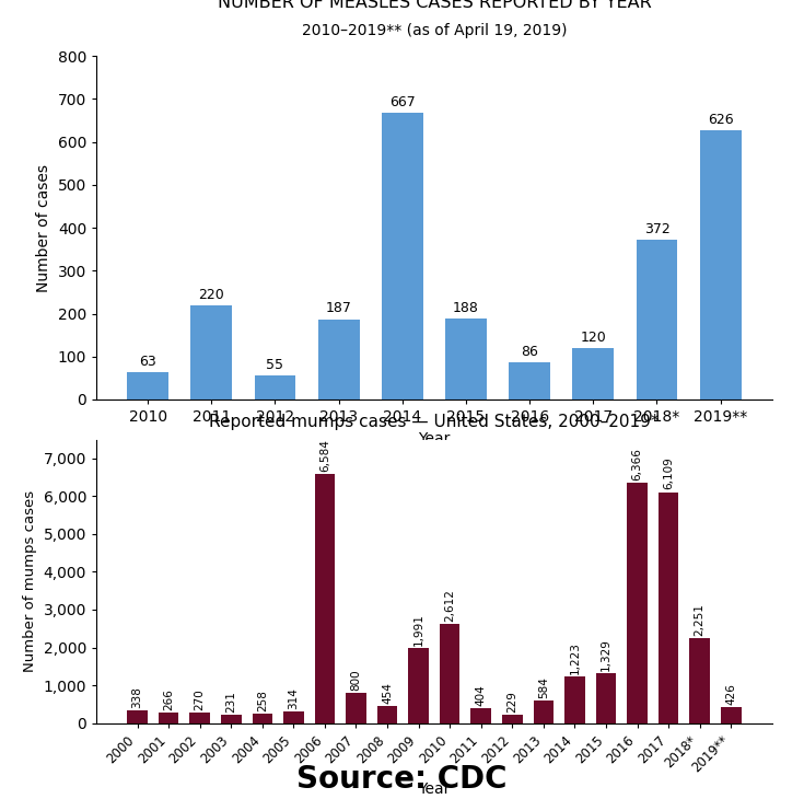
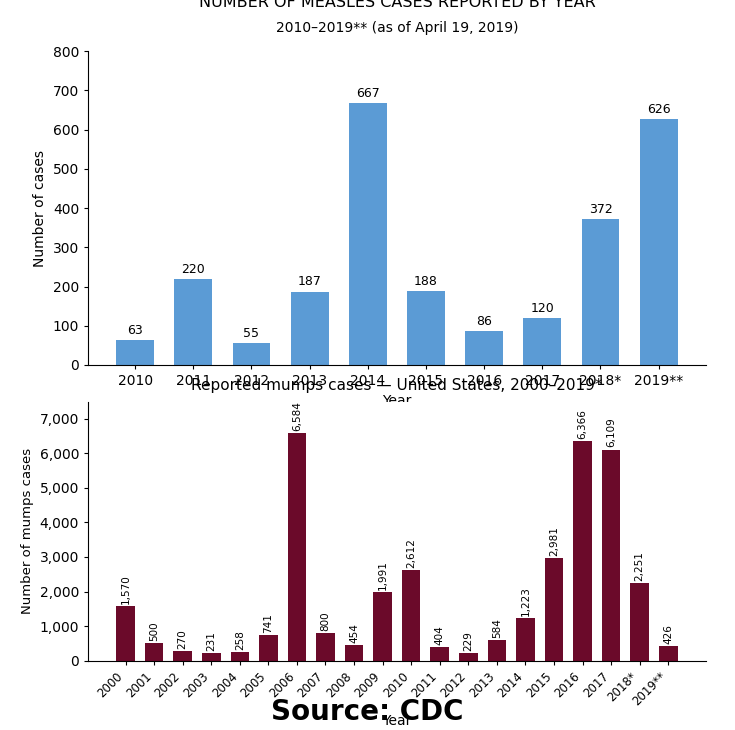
Reported mumps cases — United States, 2000–2019*/2000: 338 -> 1,570
Reported mumps cases — United States, 2000–2019*/2001: 266 -> 500
Reported mumps cases — United States, 2000–2019*/2005: 314 -> 741
Reported mumps cases — United States, 2000–2019*/2015: 1,329 -> 2,981
